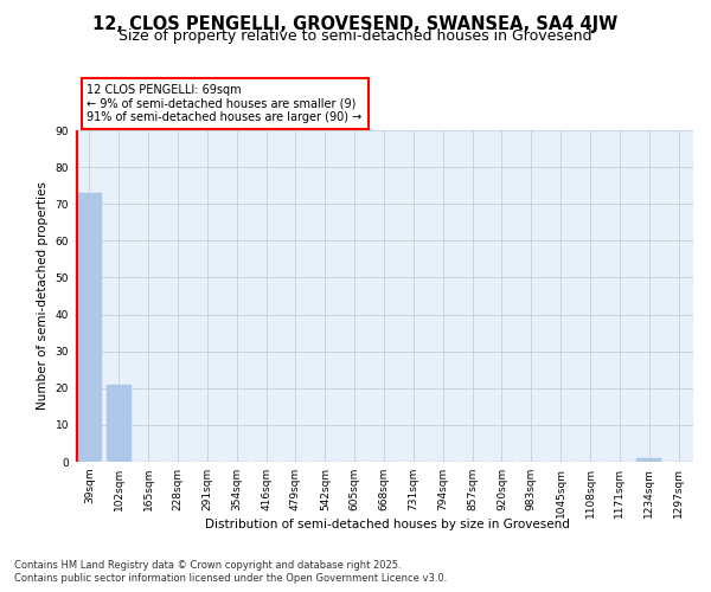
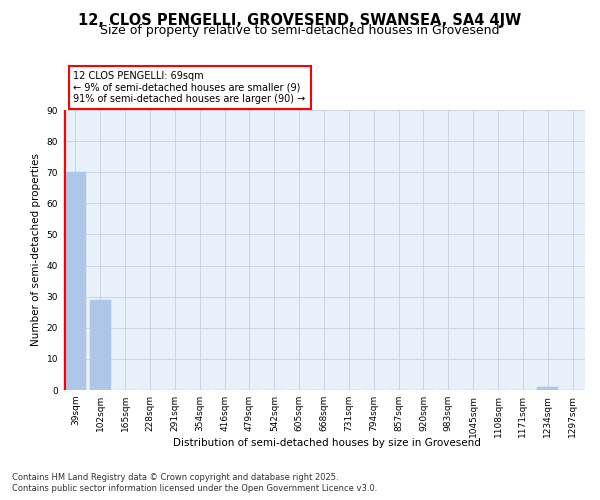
39sqm: 73 -> 70
102sqm: 21 -> 29
